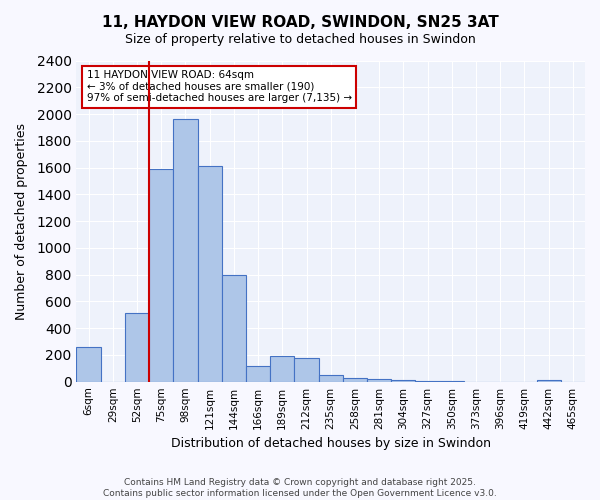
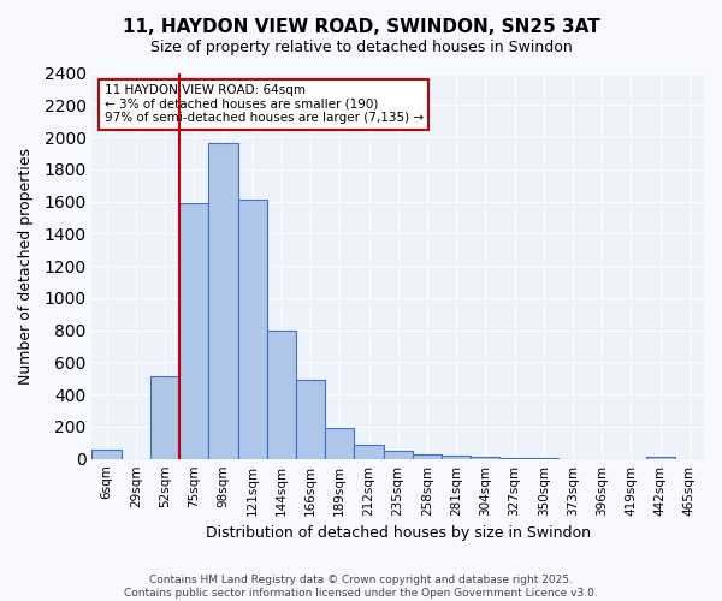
6sqm: 260 -> 60
166sqm: 120 -> 490
212sqm: 180 -> 90
